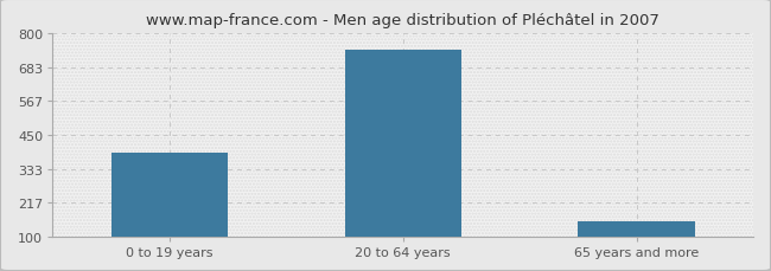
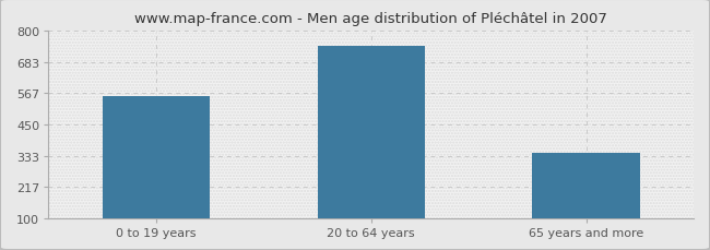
0 to 19 years: 390 -> 555
65 years and more: 155 -> 345
